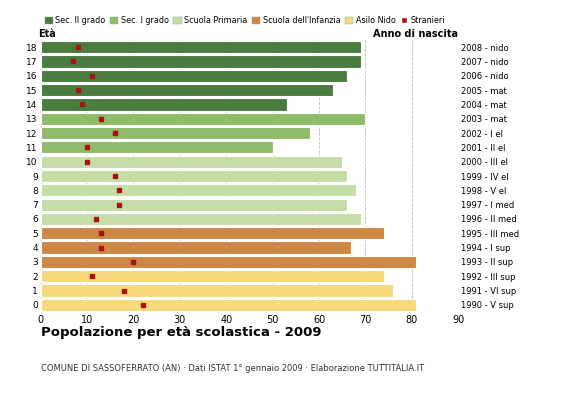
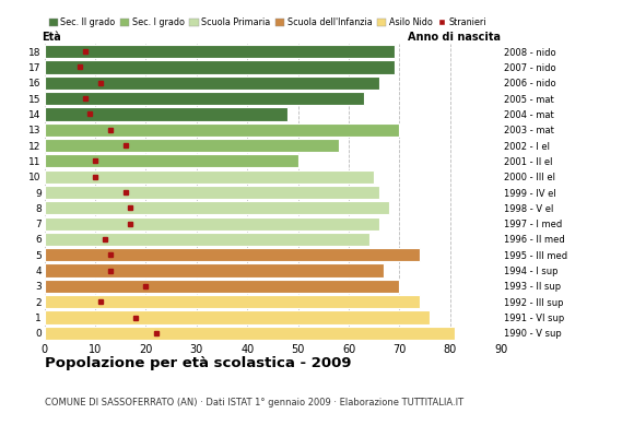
14: 53 -> 48
6: 69 -> 64
3: 81 -> 70
